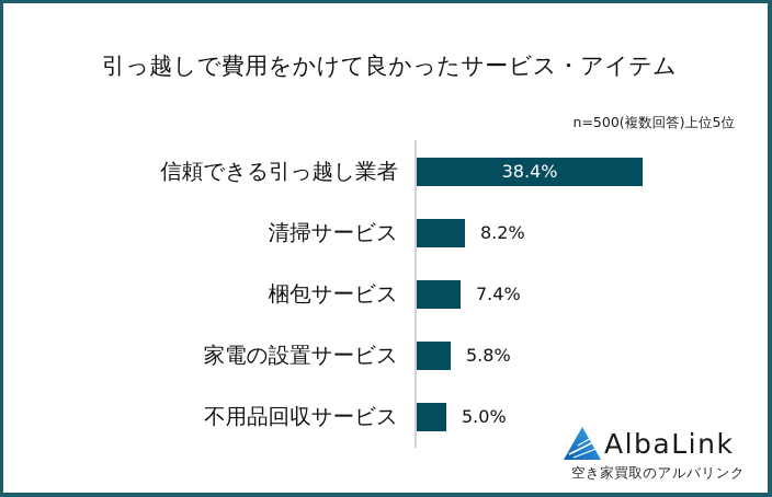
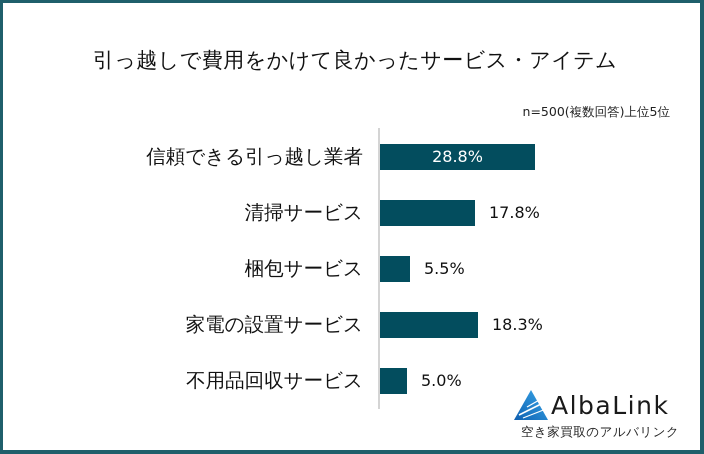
信頼できる引っ越し業者: 38.4% -> 28.8%
清掃サービス: 8.2% -> 17.8%
梱包サービス: 7.4% -> 5.5%
家電の設置サービス: 5.8% -> 18.3%
